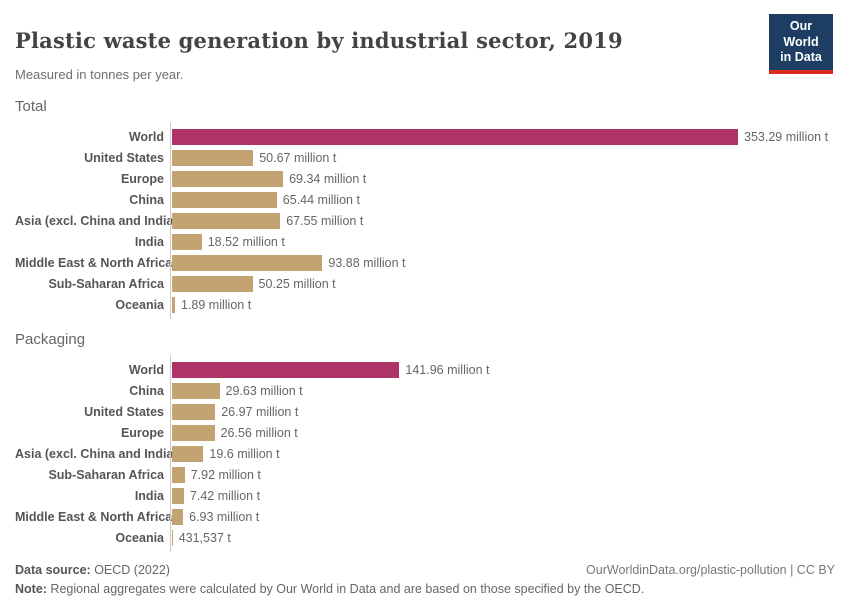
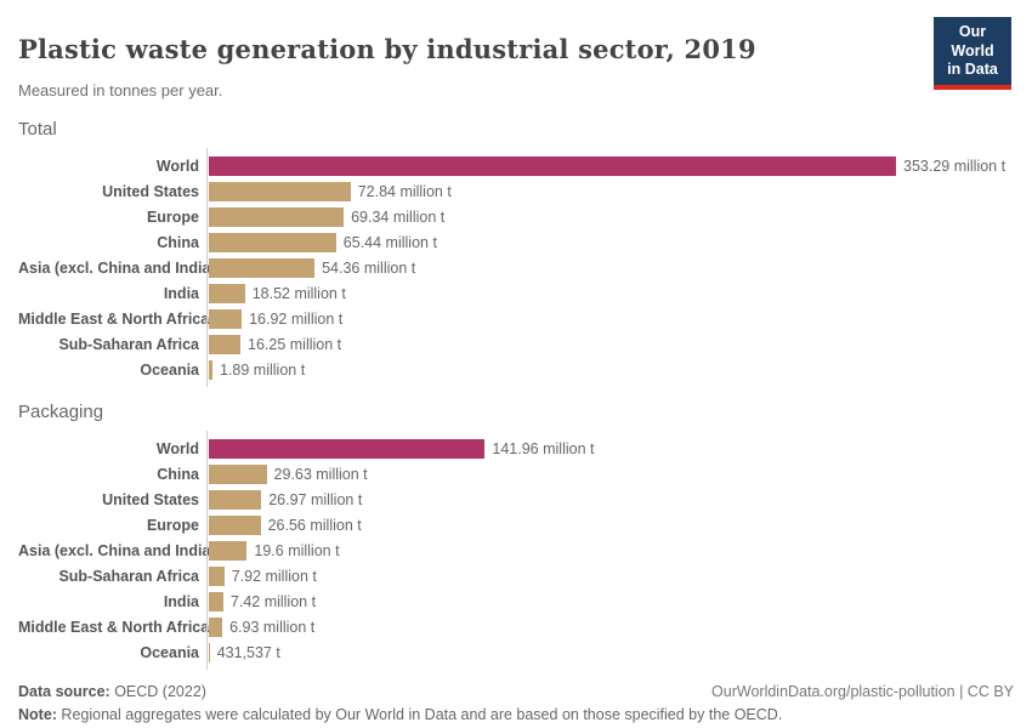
Total/United States: 50.67 -> 72.84
Total/Asia (excl. China and India): 67.55 -> 54.36
Total/Middle East & North Africa: 93.88 -> 16.92
Total/Sub-Saharan Africa: 50.25 -> 16.25
